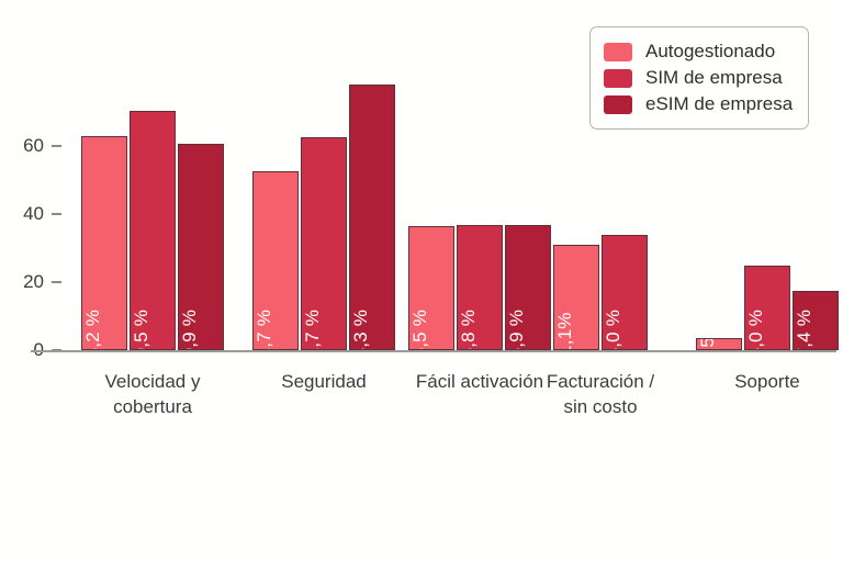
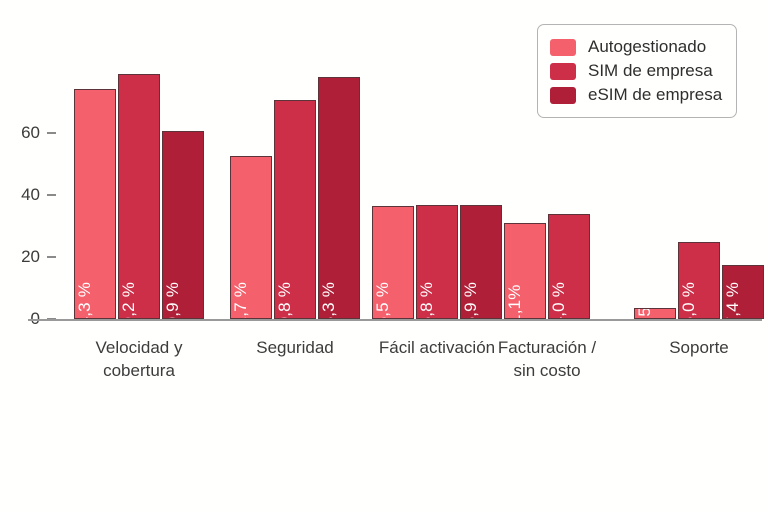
Autogestionado/Velocidad y cobertura: 63,2 -> 74,3
SIM de empresa/Velocidad y cobertura: 70,5 -> 79,2
SIM de empresa/Seguridad: 62,7 -> 70,8
